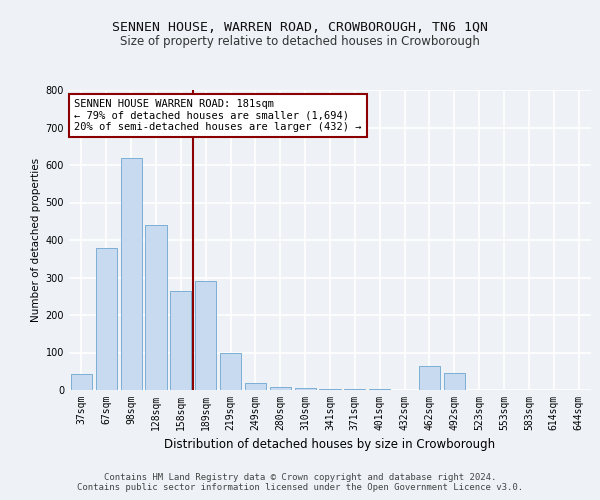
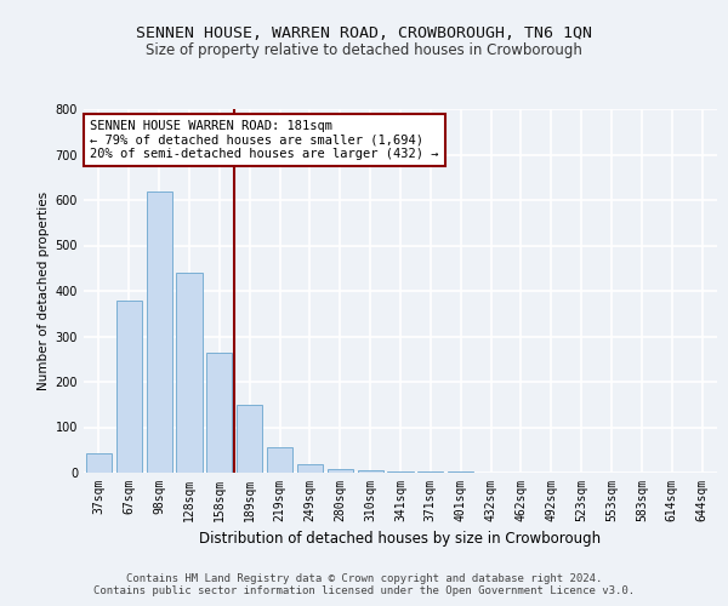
189sqm: 290 -> 150
219sqm: 100 -> 55
462sqm: 65 -> 1
492sqm: 45 -> 1
